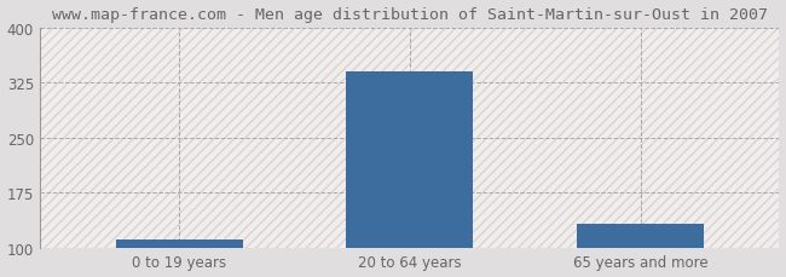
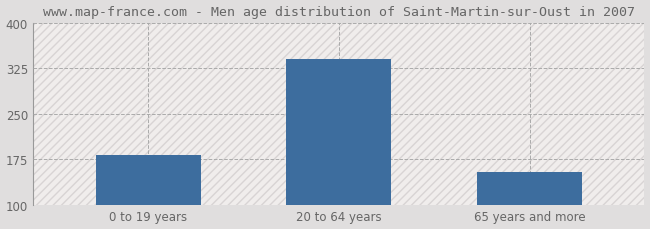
0 to 19 years: 112 -> 182
65 years and more: 133 -> 154
